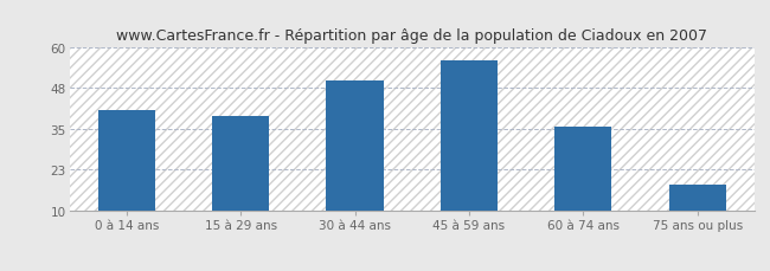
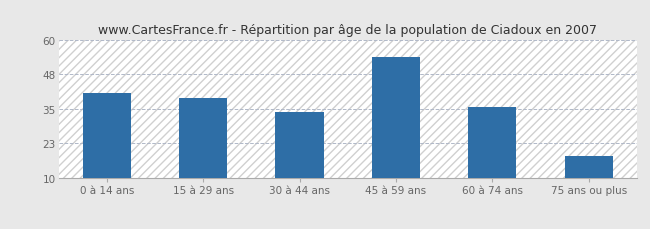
30 à 44 ans: 50 -> 34
45 à 59 ans: 56 -> 54
